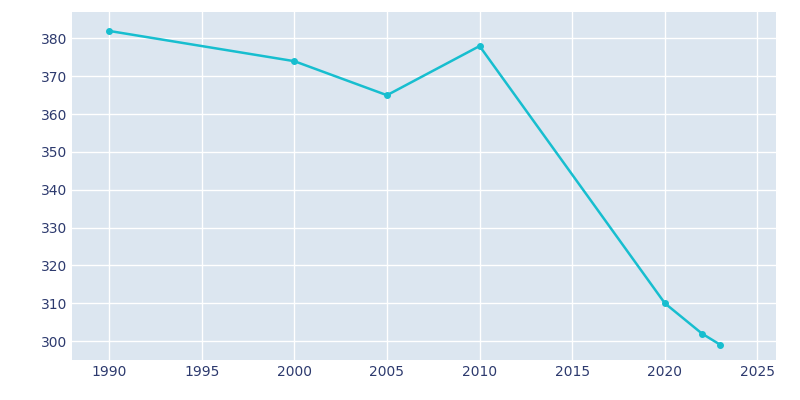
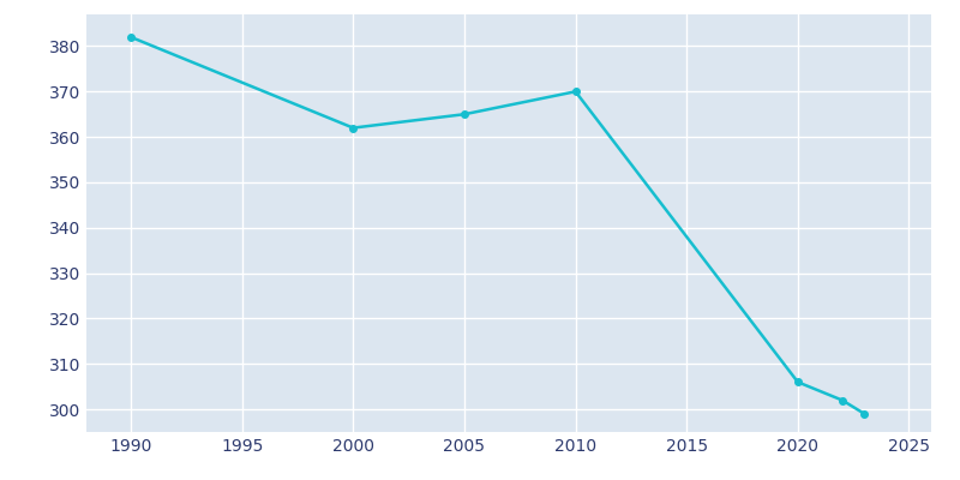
2000: 374 -> 362
2010: 378 -> 370
2020: 310 -> 306
